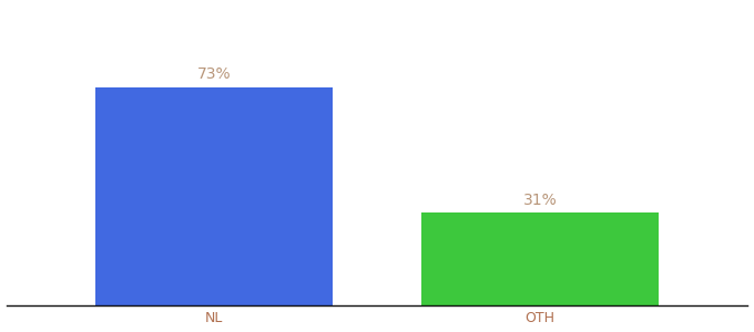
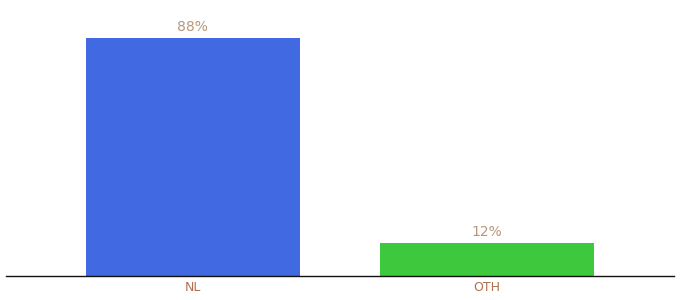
NL: 73% -> 88%
OTH: 31% -> 12%
